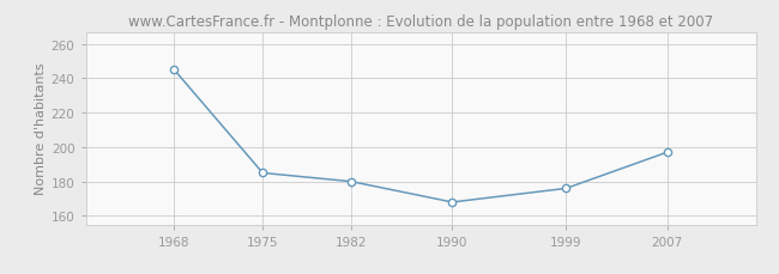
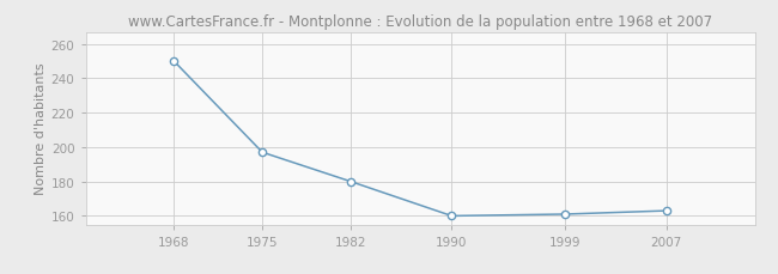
1968: 245 -> 250
1975: 185 -> 197
1990: 168 -> 160
1999: 176 -> 161
2007: 197 -> 163
